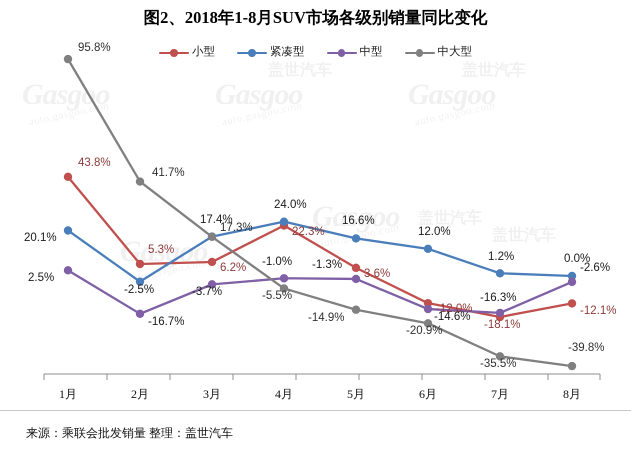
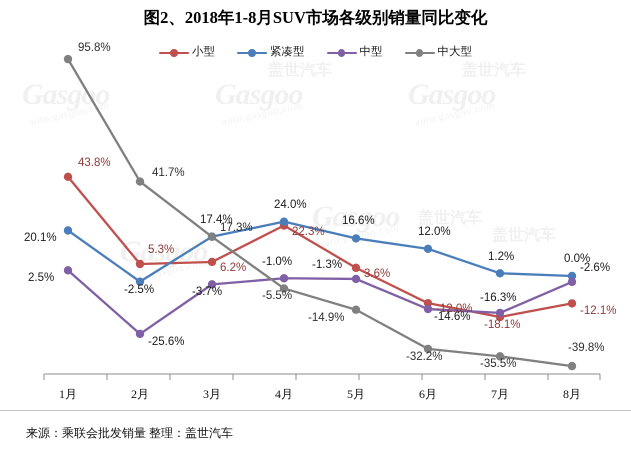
中型/2月: -16.7% -> -25.6%
中大型/6月: -20.9% -> -32.2%
